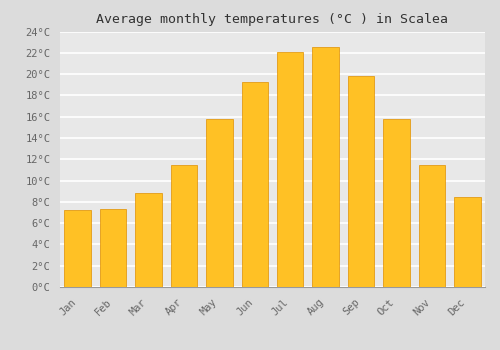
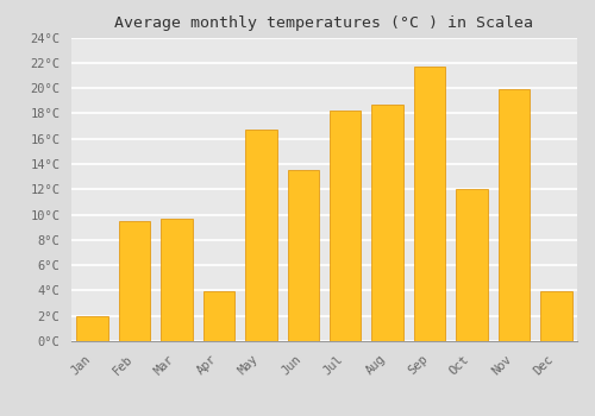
Jan: 7.2°C -> 2.0°C
Feb: 7.3°C -> 9.5°C
Mar: 8.8°C -> 9.7°C
Apr: 11.5°C -> 3.9°C
May: 15.8°C -> 16.7°C
Jun: 19.3°C -> 13.5°C
Jul: 22.1°C -> 18.2°C
Aug: 22.5°C -> 18.7°C
Sep: 19.8°C -> 21.7°C
Oct: 15.8°C -> 12.0°C
Nov: 11.5°C -> 19.9°C
Dec: 8.5°C -> 3.9°C
